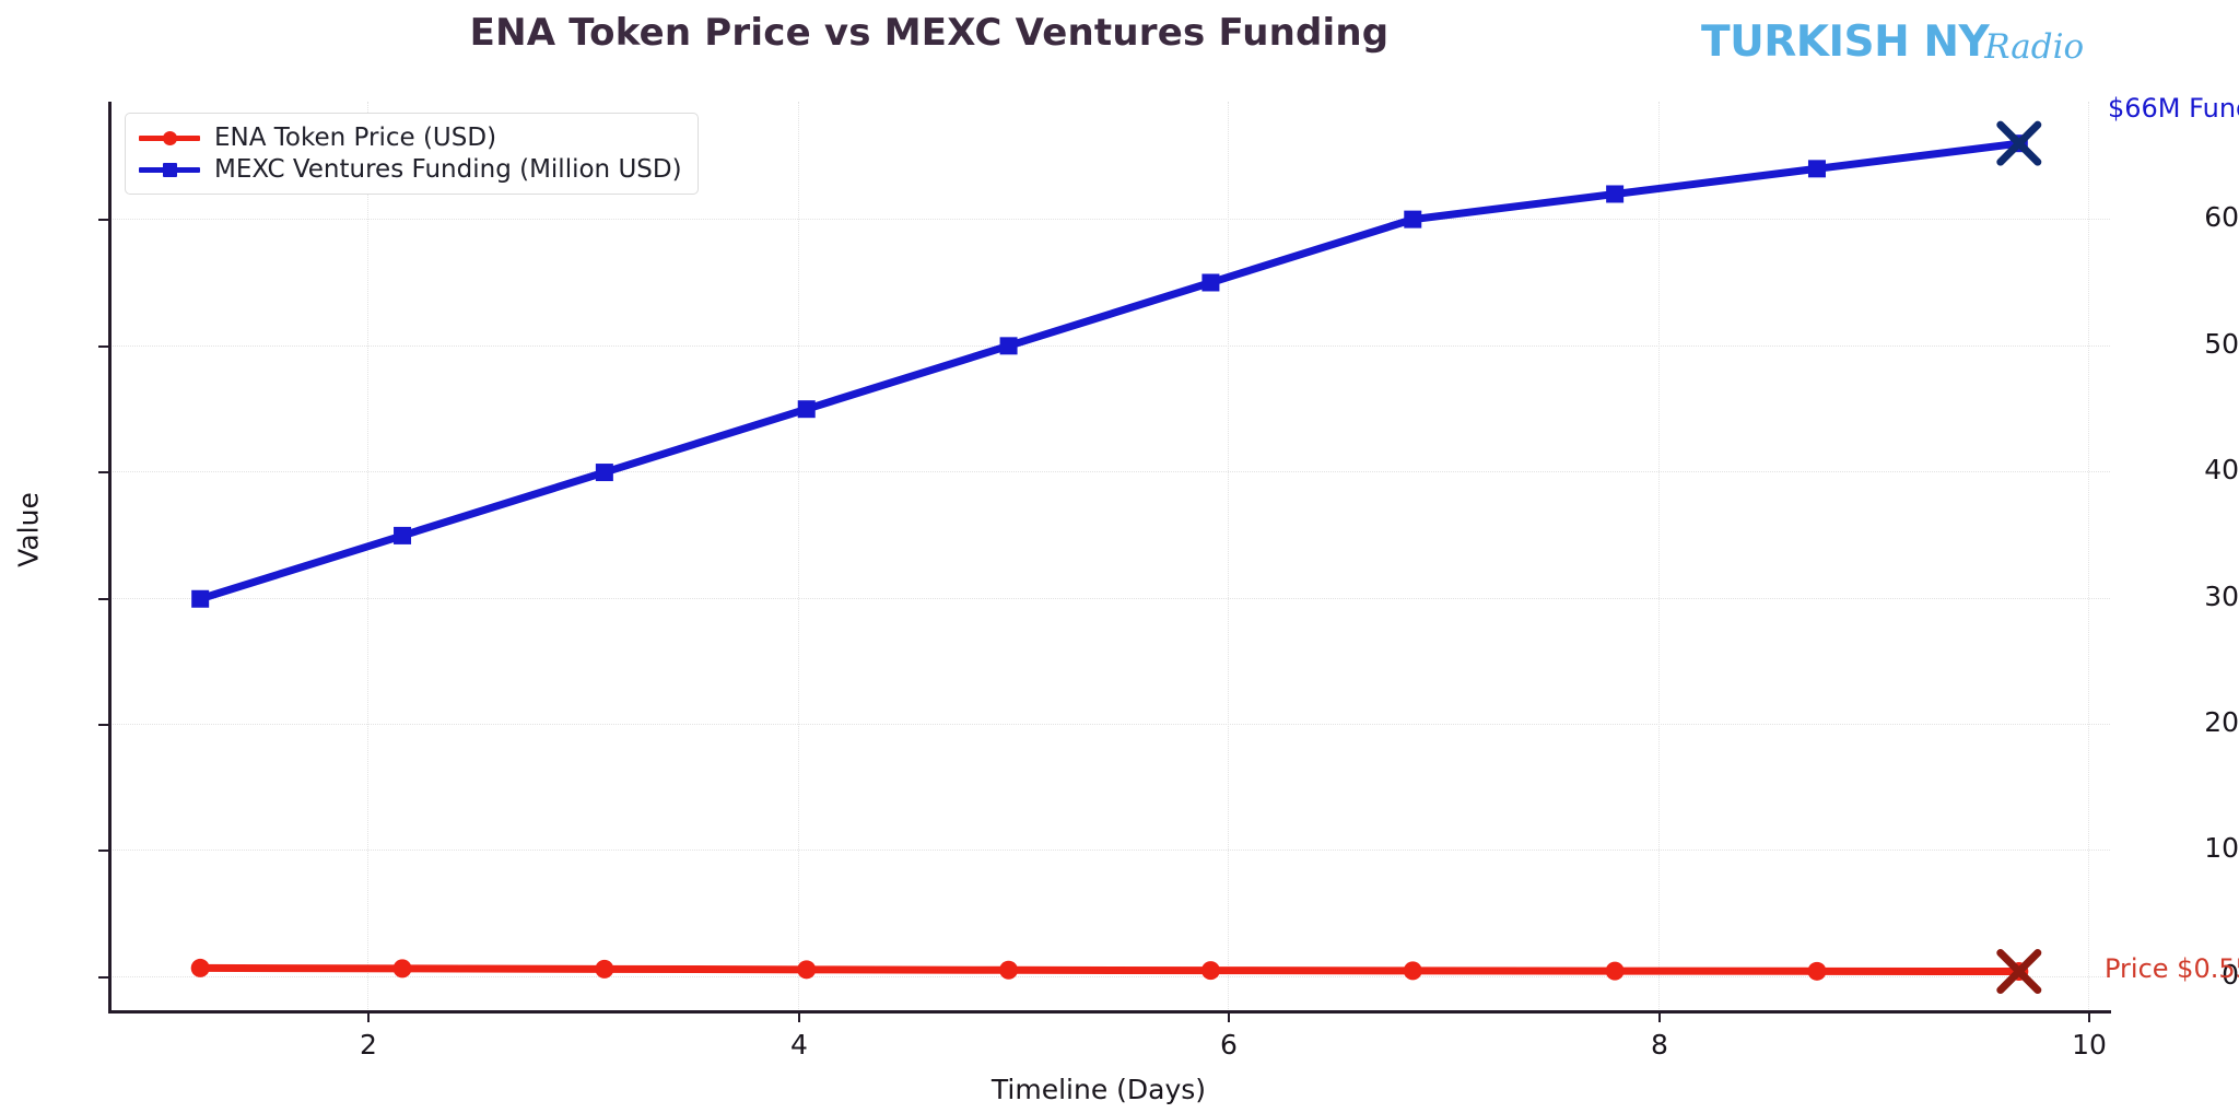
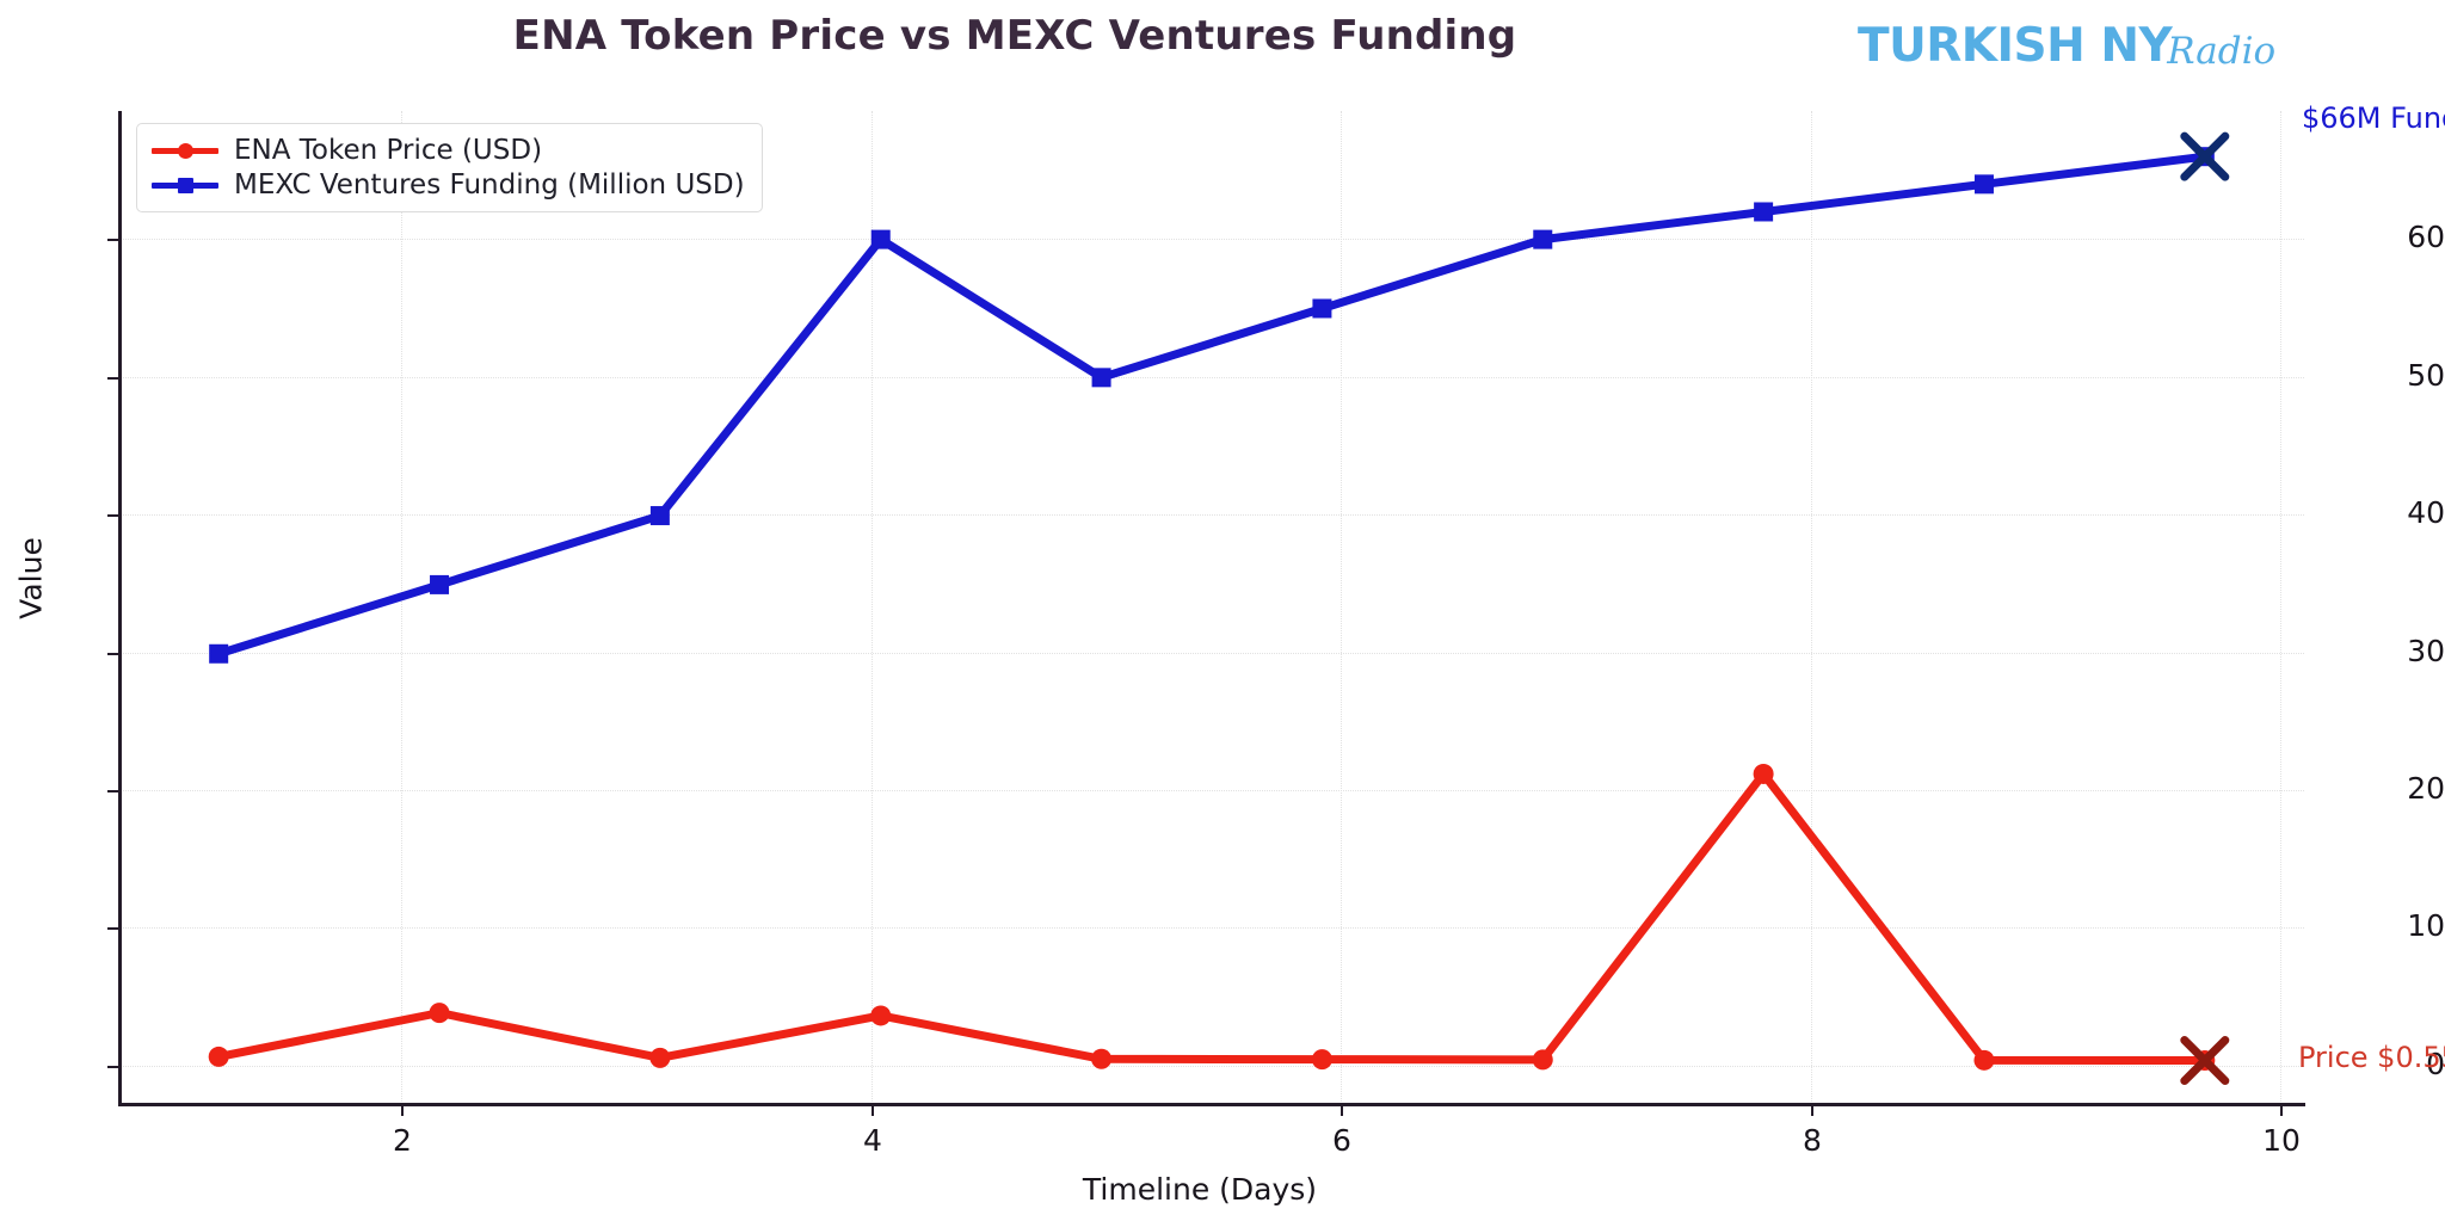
ENA Token Price (USD)/2: 0.8 -> 4.0
ENA Token Price (USD)/4: 0.7 -> 3.8
MEXC Ventures Funding (Million USD)/4: 45 -> 60
ENA Token Price (USD)/8: 0.6 -> 21.3
